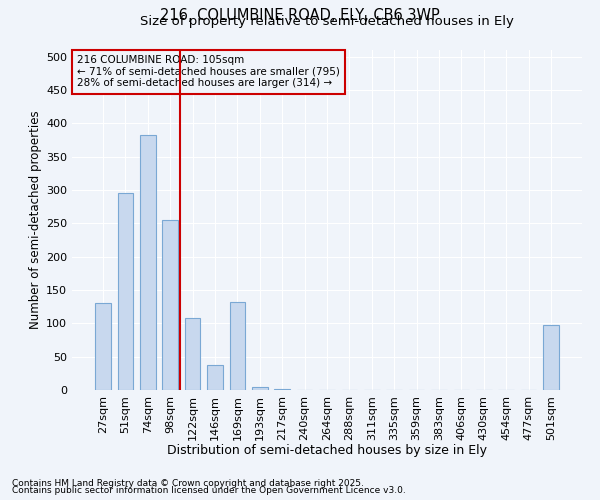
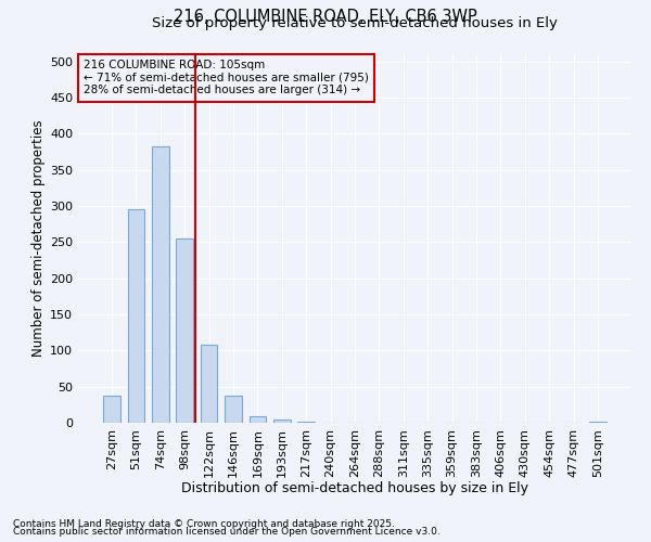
27sqm: 130 -> 37
169sqm: 132 -> 9
501sqm: 98 -> 2
